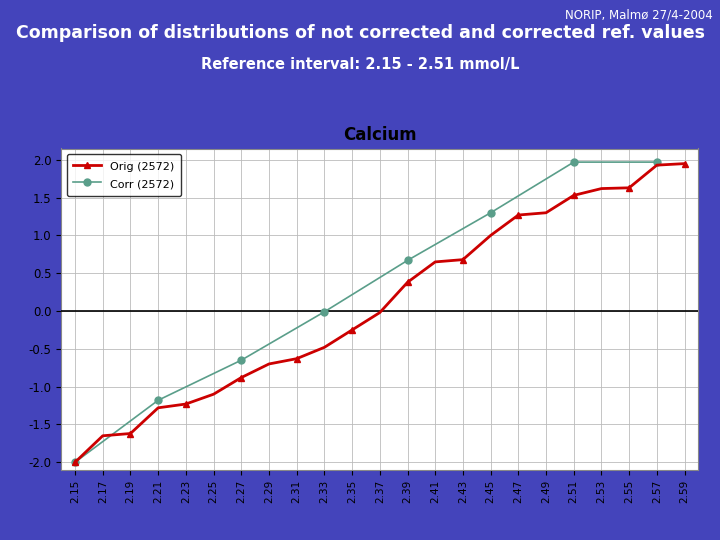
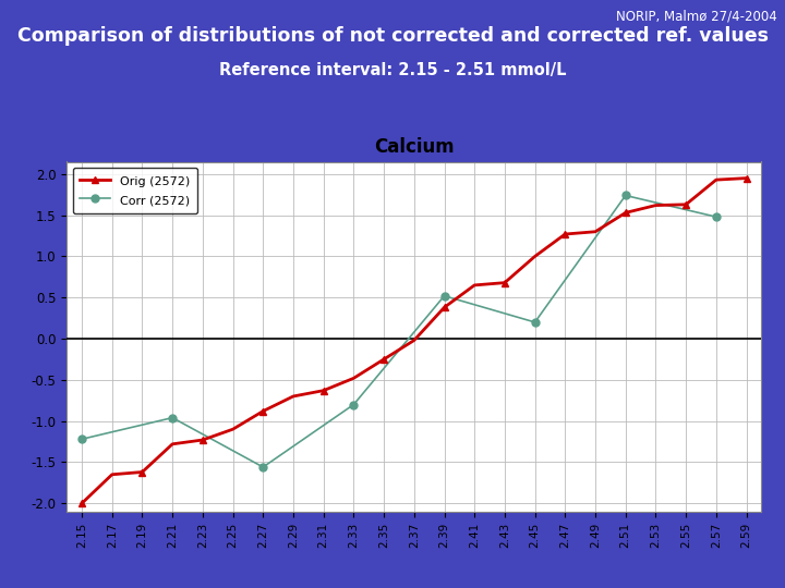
Corr (2572)/2.15: -2.00 -> -1.22
Corr (2572)/2.21: -1.18 -> -0.96
Corr (2572)/2.27: -0.65 -> -1.56
Corr (2572)/2.33: -0.01 -> -0.80
Corr (2572)/2.39: 0.67 -> 0.52
Corr (2572)/2.45: 1.30 -> 0.20
Corr (2572)/2.51: 1.97 -> 1.74
Corr (2572)/2.57: 1.97 -> 1.48
